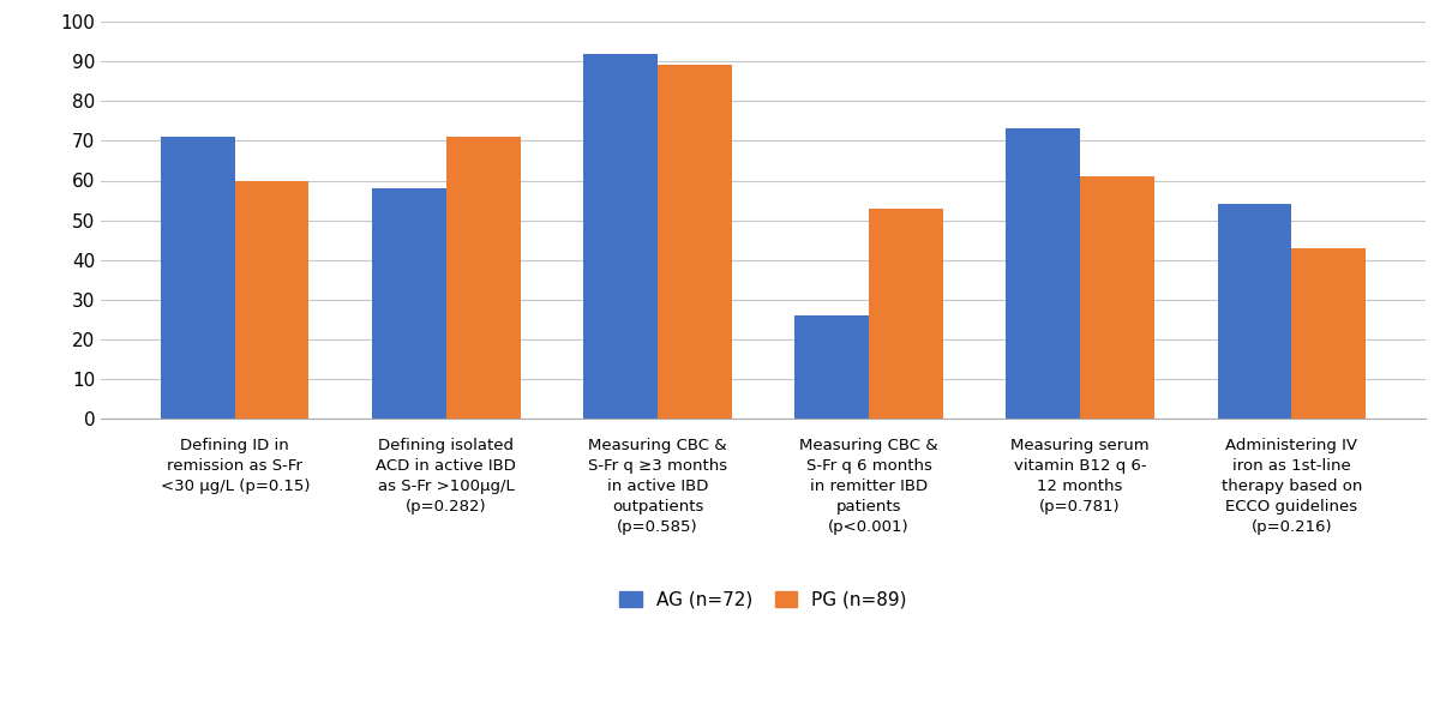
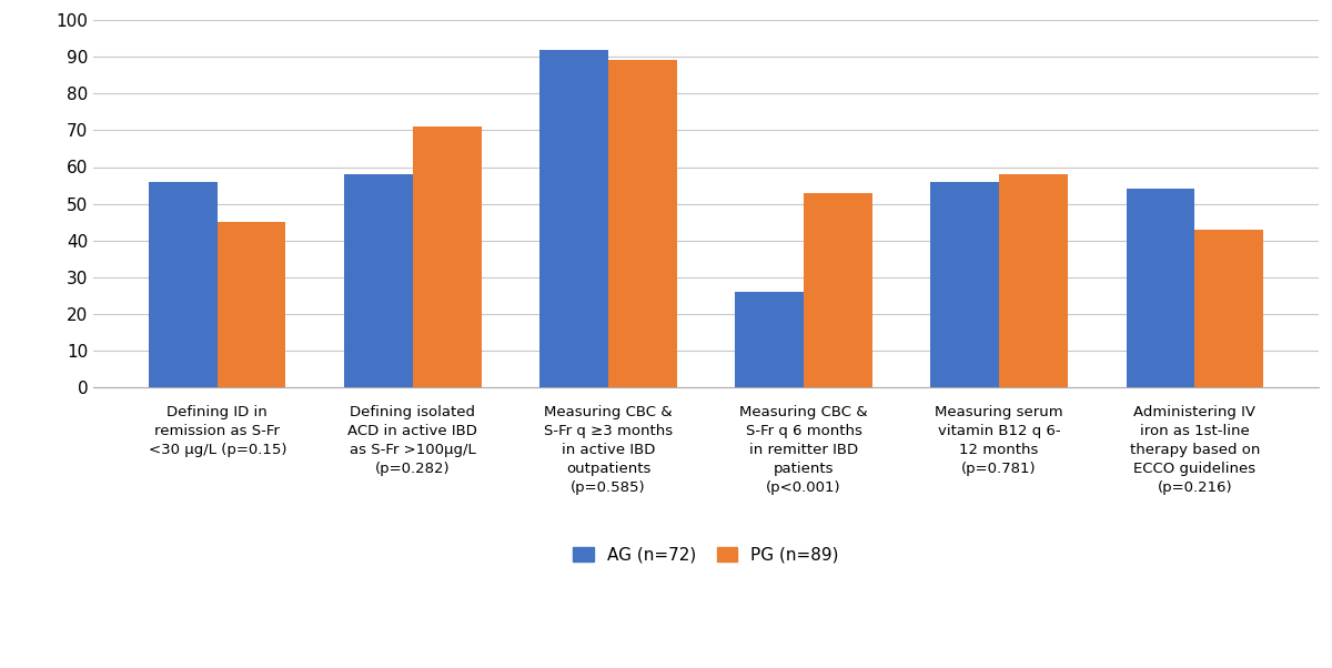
AG (n=72)/Defining ID in remission as S-Fr <30 μg/L (p=0.15): 71 -> 56
PG (n=89)/Defining ID in remission as S-Fr <30 μg/L (p=0.15): 60 -> 45
AG (n=72)/Measuring serum vitamin B12 q 6- 12 months (p=0.781): 73 -> 56
PG (n=89)/Measuring serum vitamin B12 q 6- 12 months (p=0.781): 61 -> 58
